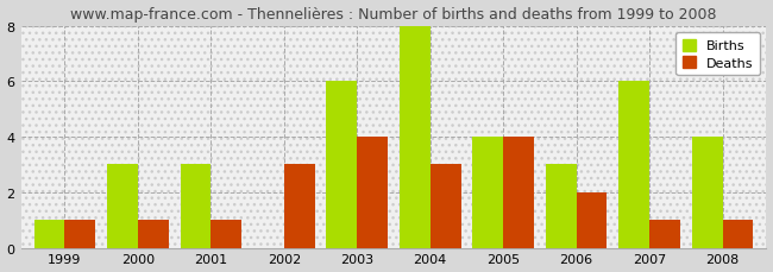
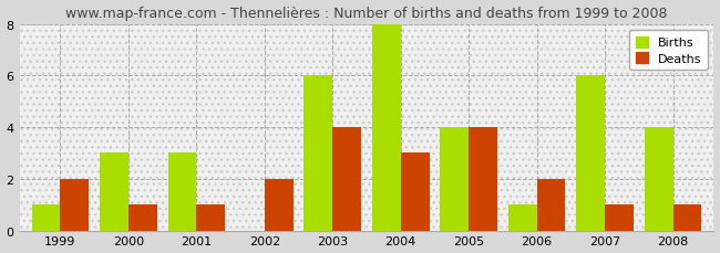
Deaths/1999: 1 -> 2
Deaths/2002: 3 -> 2
Births/2006: 3 -> 1
